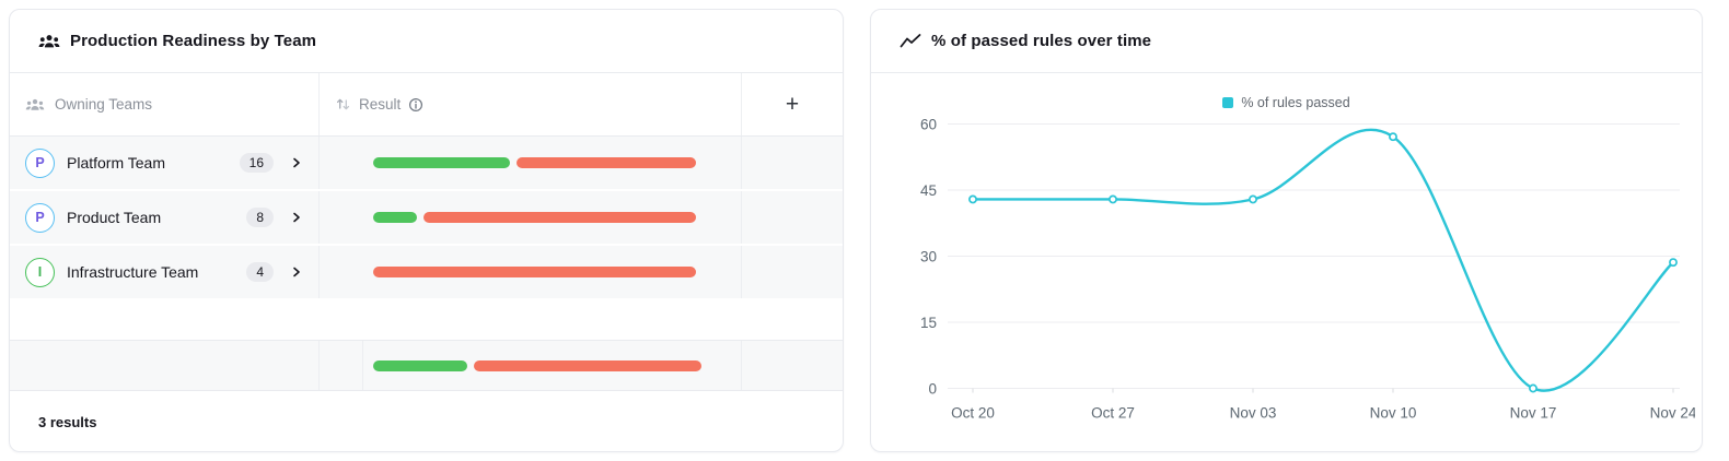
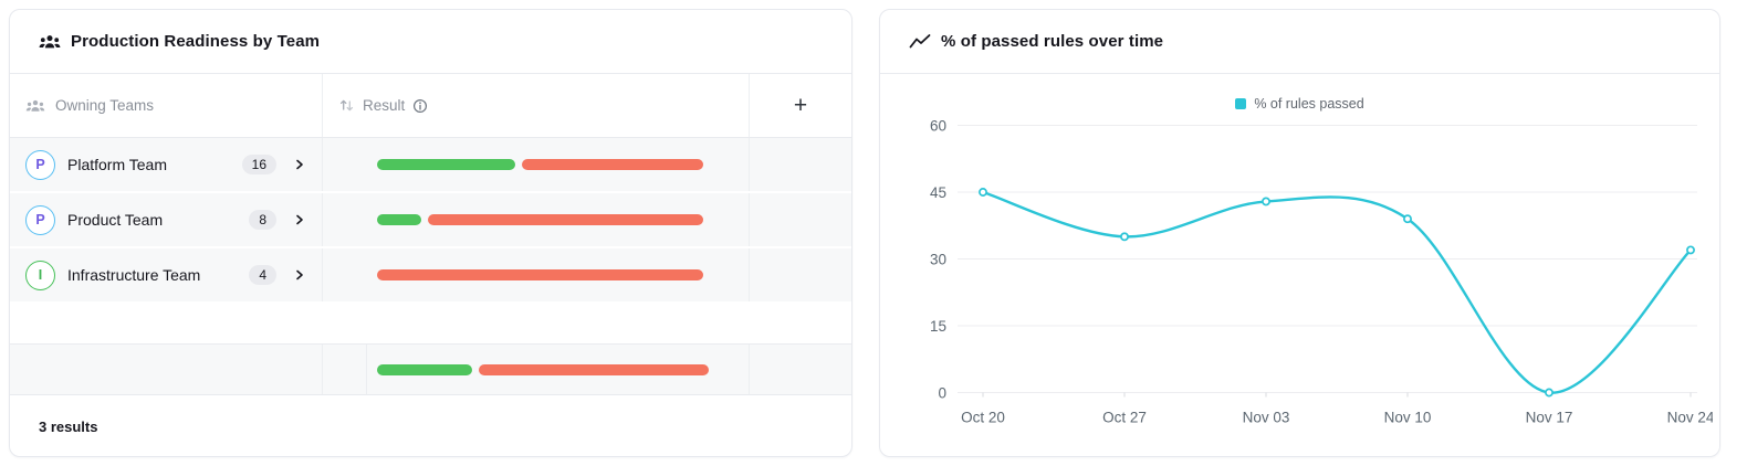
Oct 20: 43 -> 45
Oct 27: 43 -> 35
Nov 10: 57 -> 39
Nov 24: 29 -> 32
